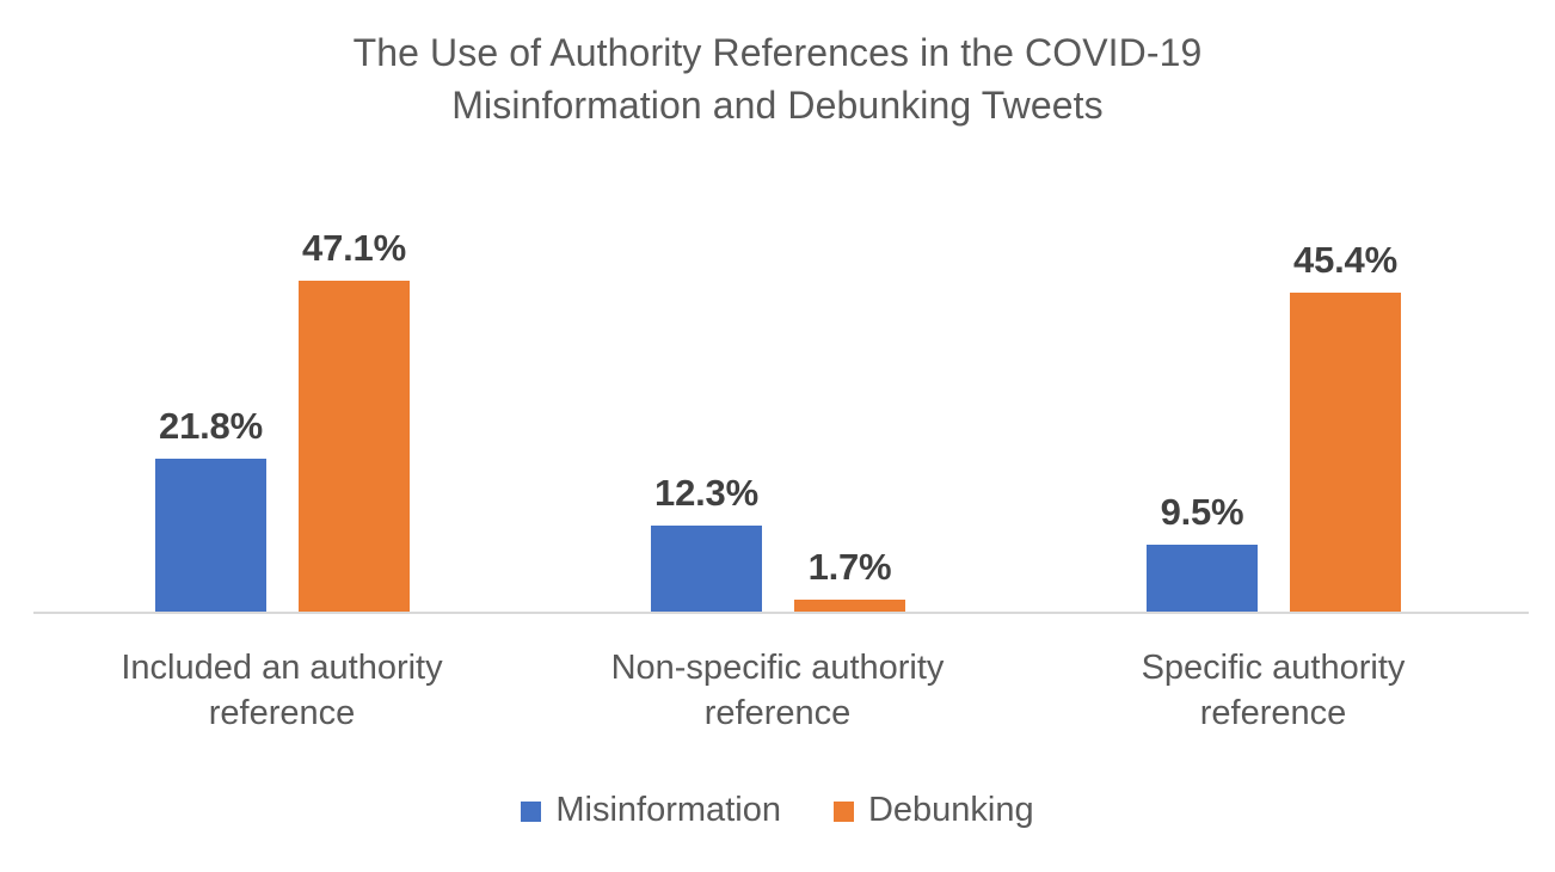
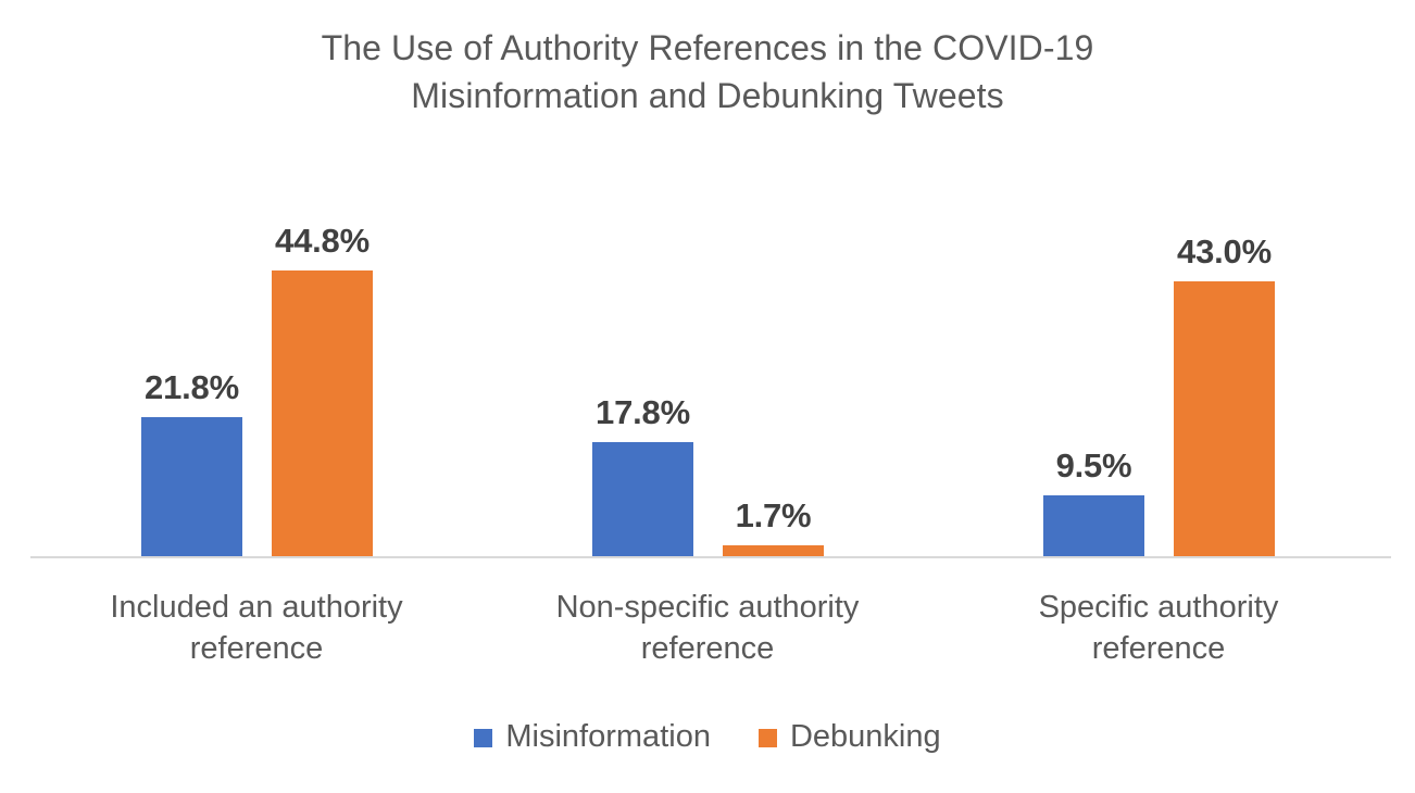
Debunking/Included an authority reference: 47.1% -> 44.8%
Misinformation/Non-specific authority reference: 12.3% -> 17.8%
Debunking/Specific authority reference: 45.4% -> 43.0%
